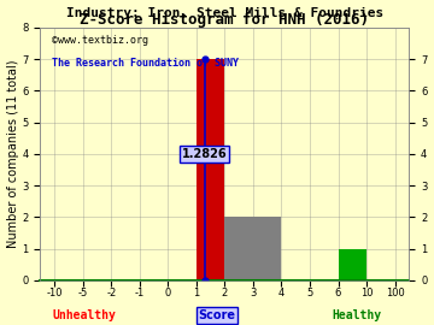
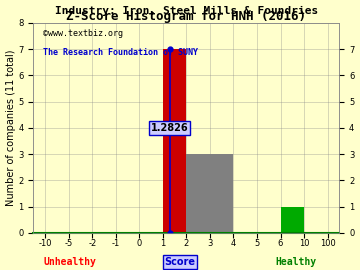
3: 2 -> 3
